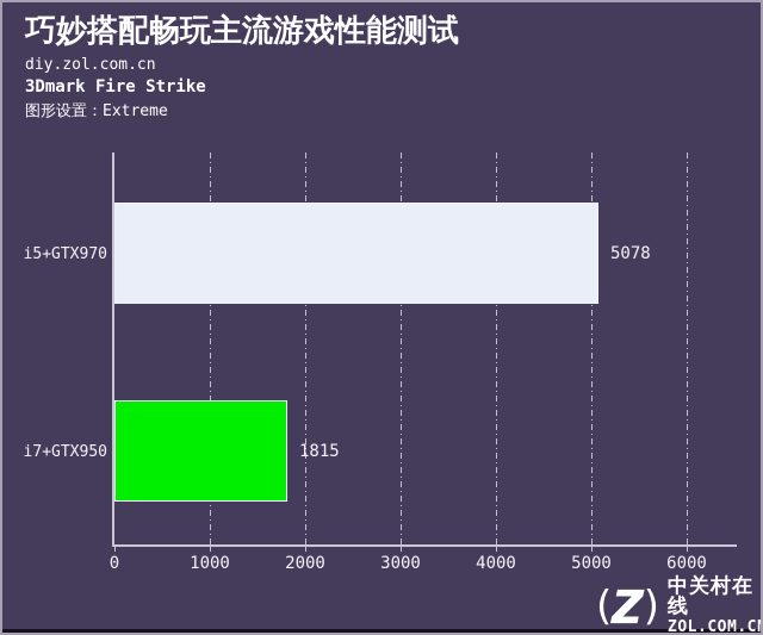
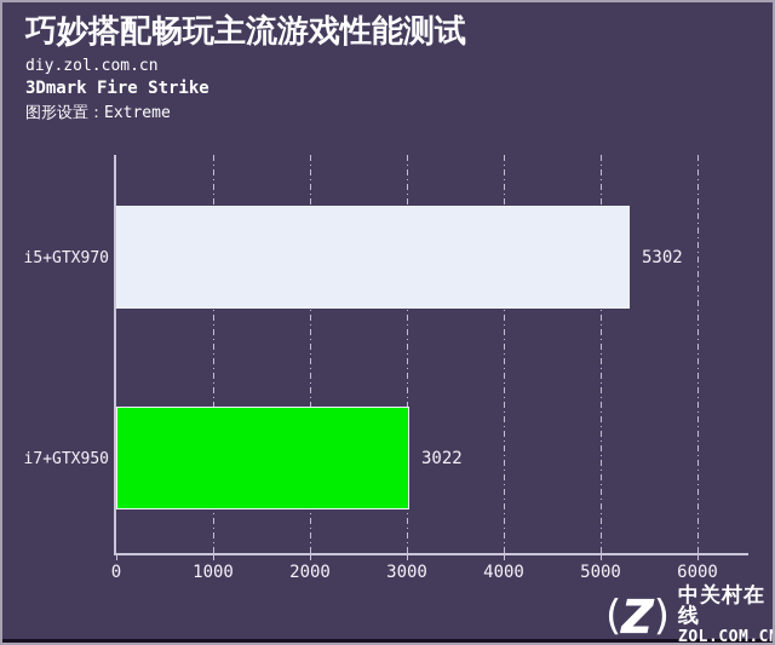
i5+GTX970: 5078 -> 5302
i7+GTX950: 1815 -> 3022
